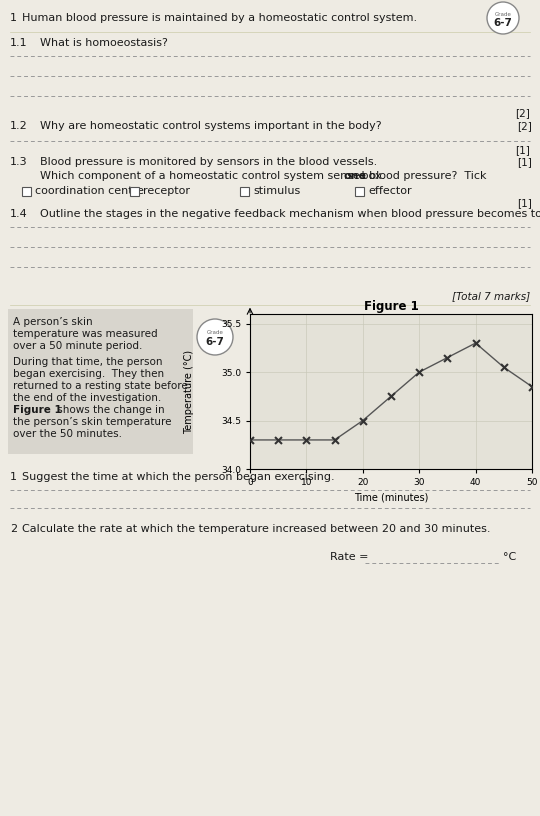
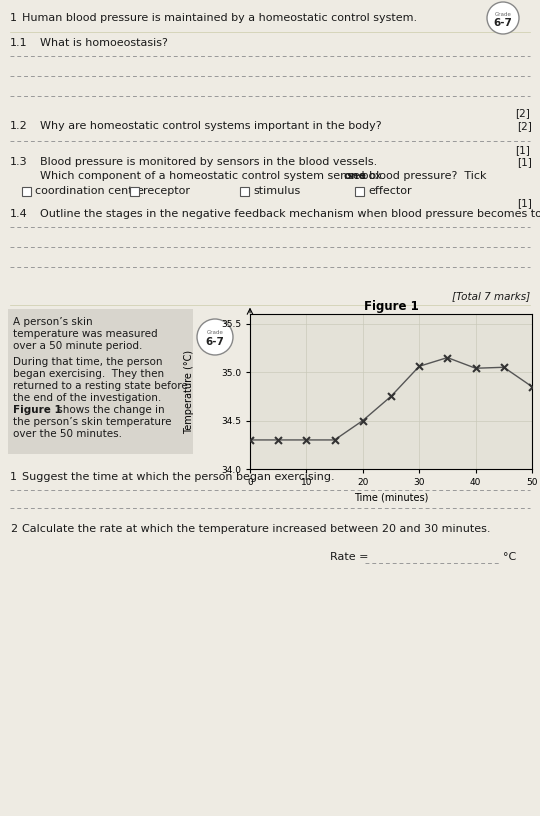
30: 35.00 -> 35.06
40: 35.30 -> 35.04
